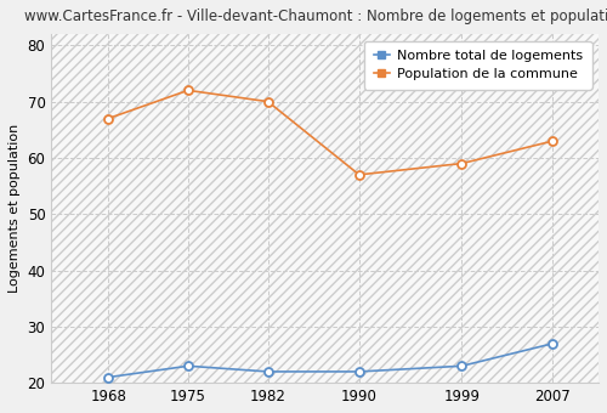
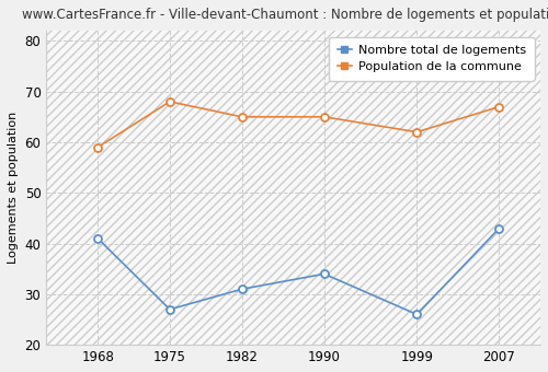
Nombre total de logements/1968: 21 -> 41
Population de la commune/1968: 67 -> 59
Nombre total de logements/1975: 23 -> 27
Population de la commune/1975: 72 -> 68
Nombre total de logements/1982: 22 -> 31
Population de la commune/1982: 70 -> 65
Nombre total de logements/1990: 22 -> 34
Population de la commune/1990: 57 -> 65
Nombre total de logements/1999: 23 -> 26
Population de la commune/1999: 59 -> 62
Nombre total de logements/2007: 27 -> 43
Population de la commune/2007: 63 -> 67
